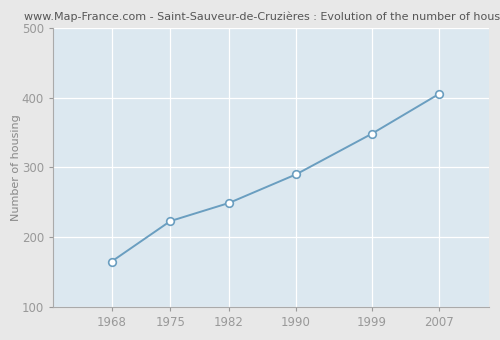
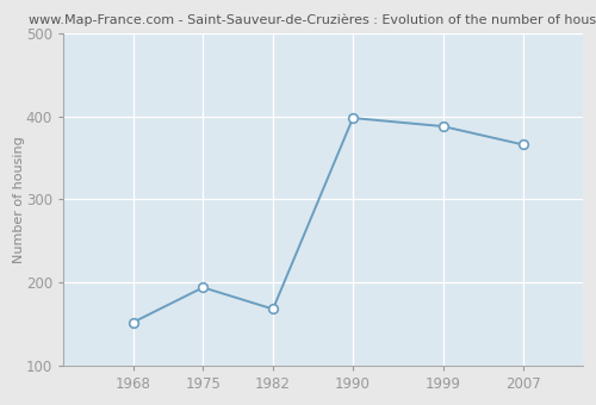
1968: 165 -> 152
1975: 223 -> 194
1982: 249 -> 168
1990: 290 -> 398
1999: 348 -> 388
2007: 405 -> 366
